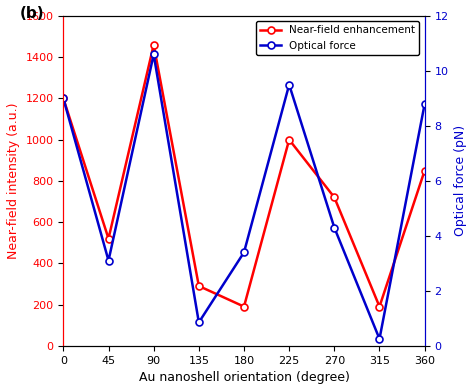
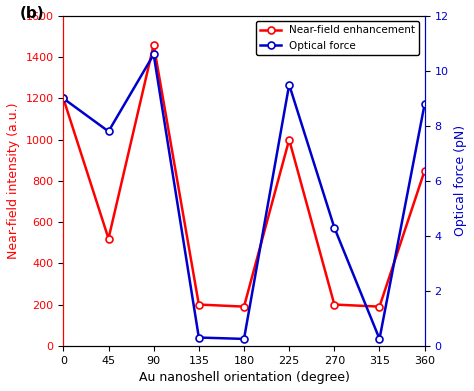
Optical force/45: 3.10 -> 7.80
Near-field enhancement/135: 290 -> 200
Optical force/135: 0.85 -> 0.30
Optical force/180: 3.40 -> 0.25
Near-field enhancement/270: 720 -> 200
